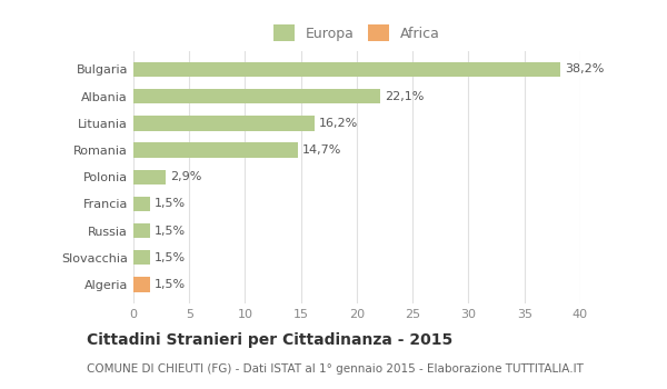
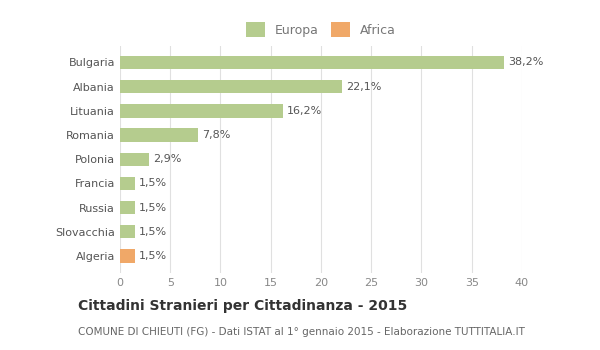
Romania: 14,7% -> 7,8%
